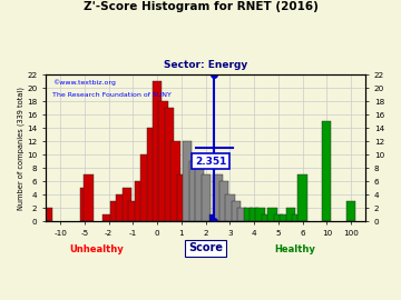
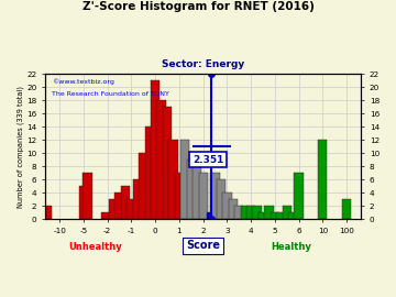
10: 15 -> 12
